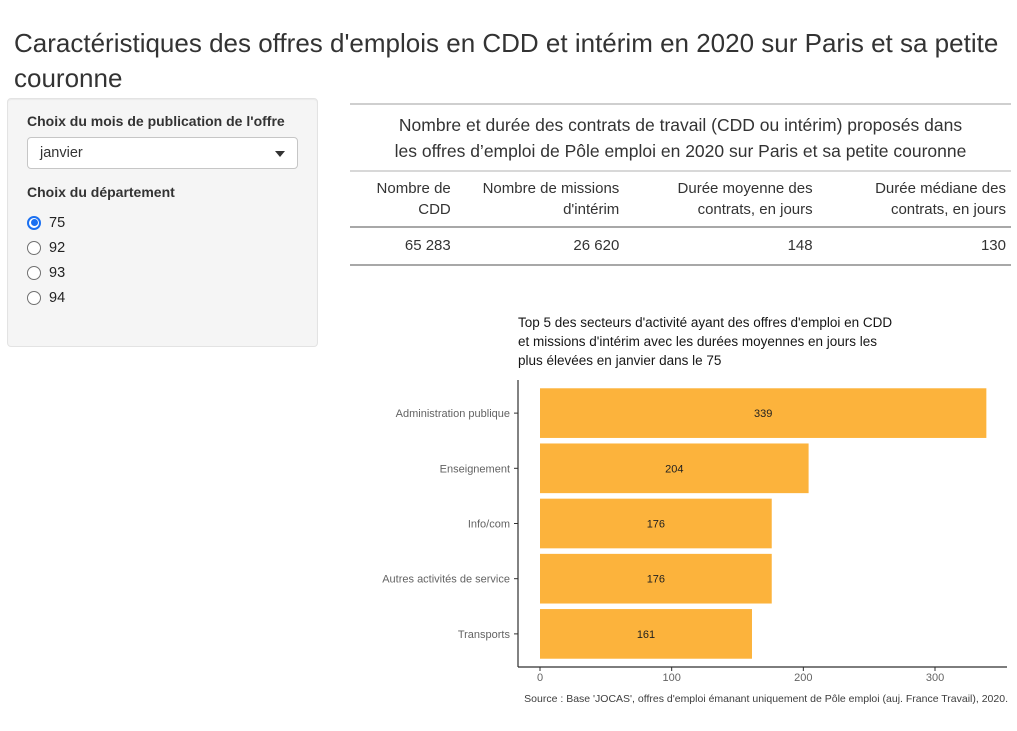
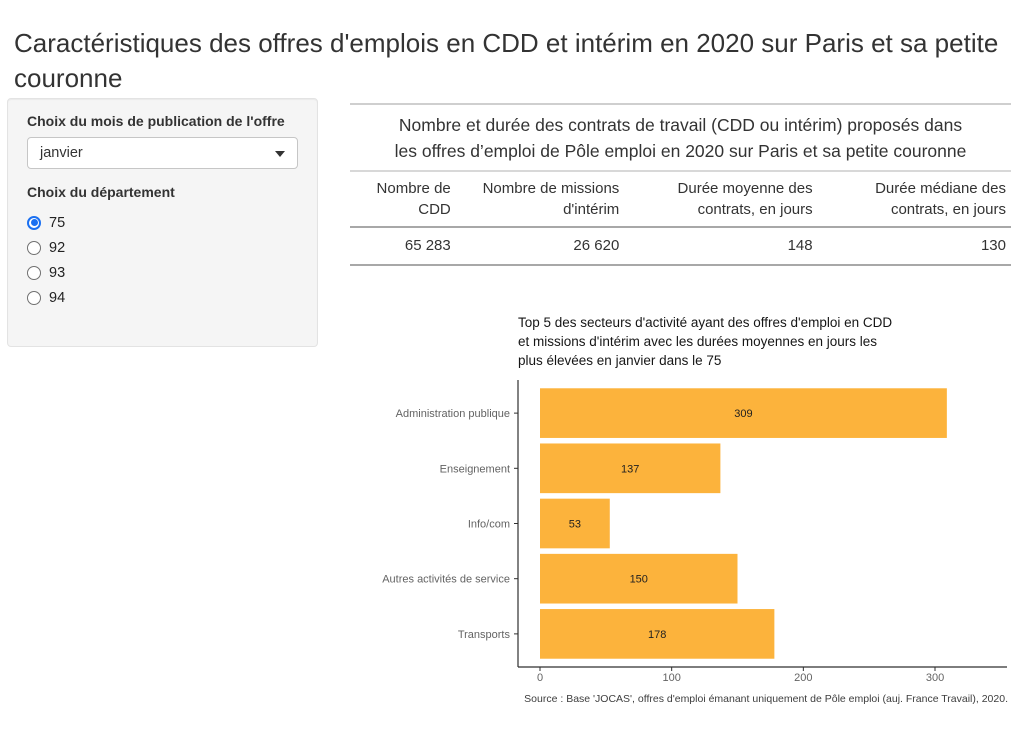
Administration publique: 339 -> 309
Enseignement: 204 -> 137
Info/com: 176 -> 53
Autres activités de service: 176 -> 150
Transports: 161 -> 178
